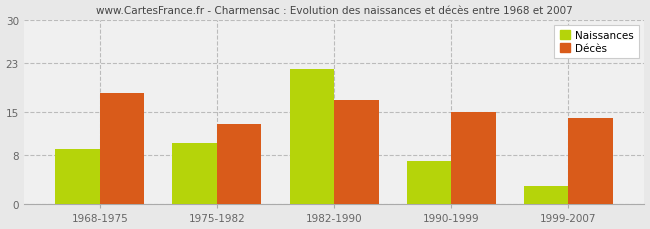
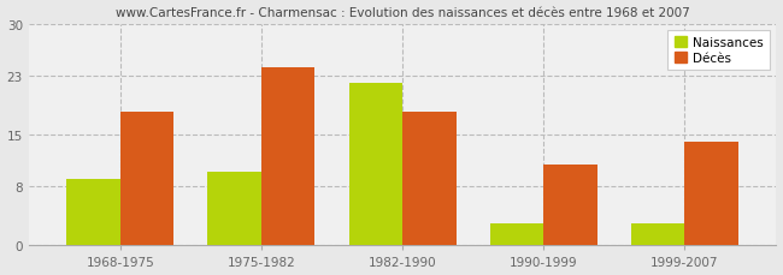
Décès/1975-1982: 13 -> 24
Décès/1982-1990: 17 -> 18
Naissances/1990-1999: 7 -> 3
Décès/1990-1999: 15 -> 11
